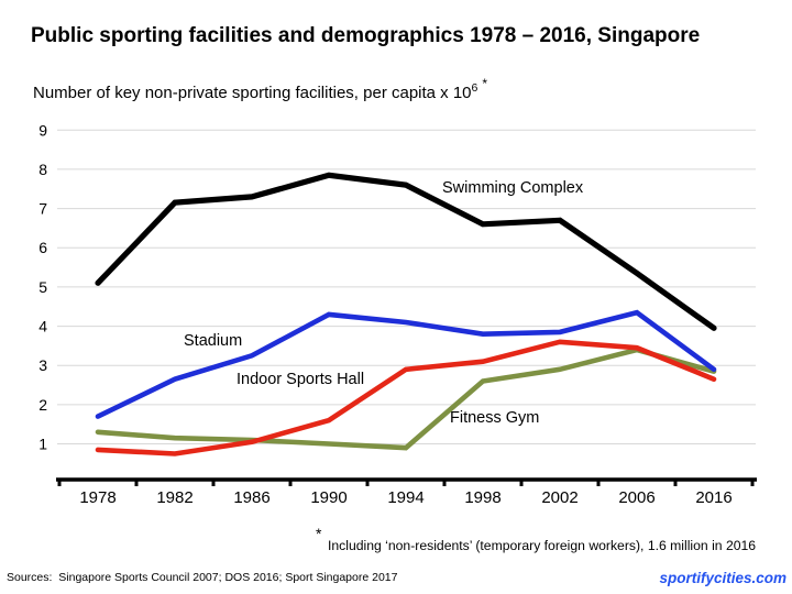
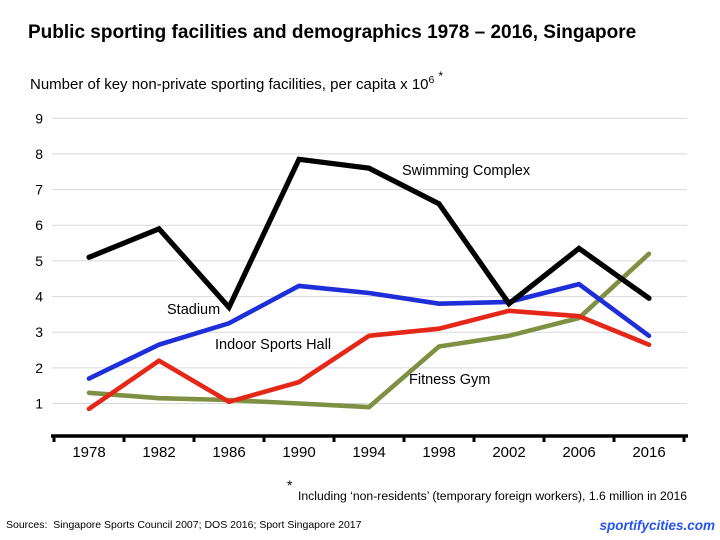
Swimming Complex/1982: 7.2 -> 5.9
Indoor Sports Hall/1982: 0.8 -> 2.2
Swimming Complex/1986: 7.3 -> 3.7
Swimming Complex/2002: 6.7 -> 3.8
Fitness Gym/2016: 2.9 -> 5.2
